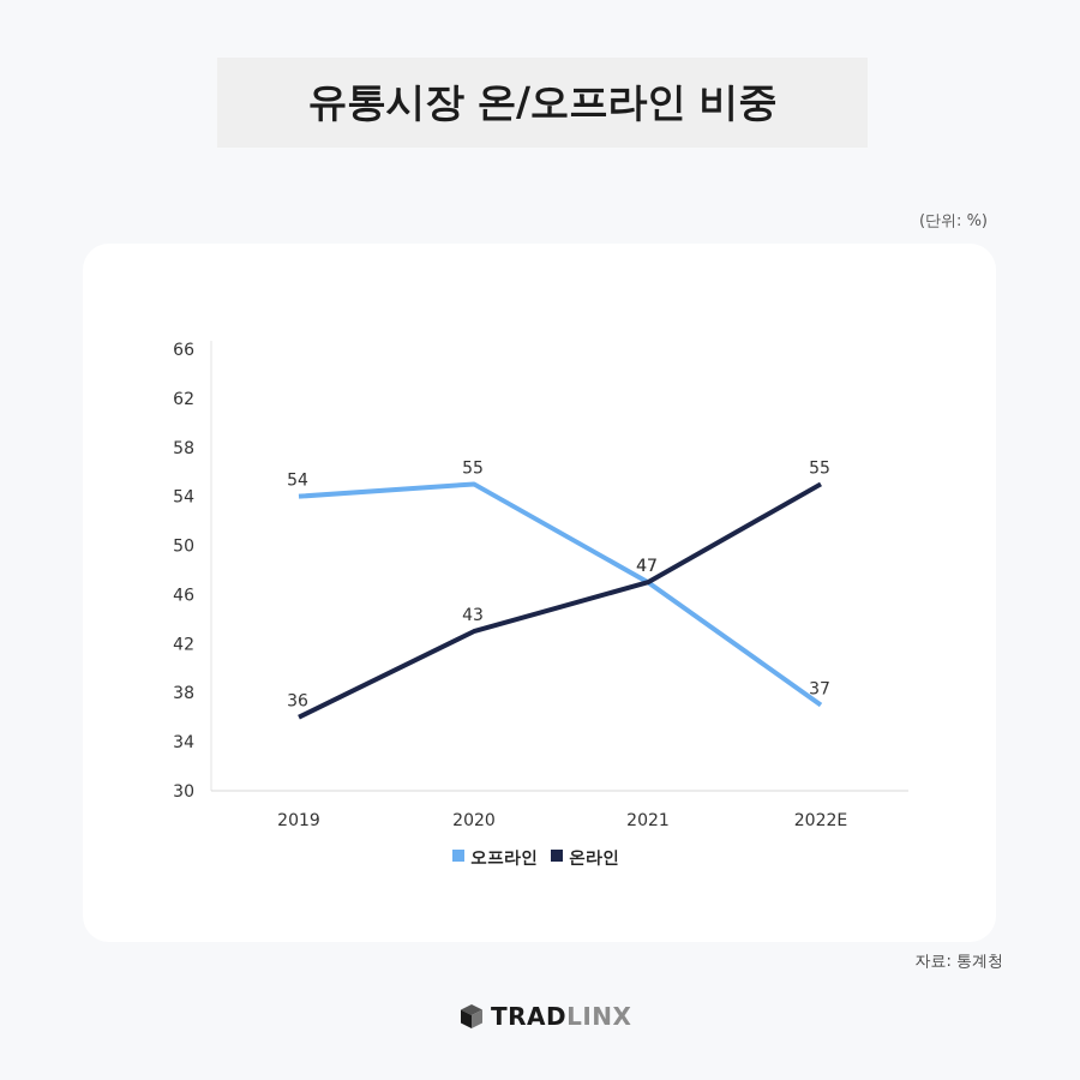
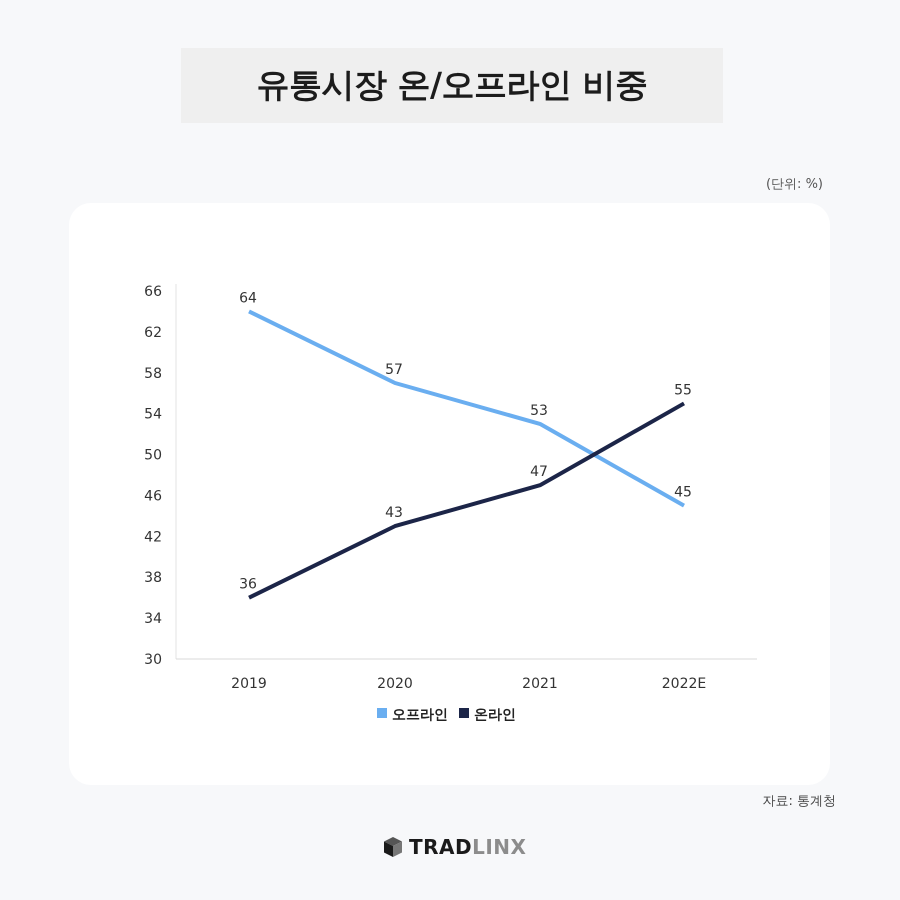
오프라인/2019: 54 -> 64
오프라인/2020: 55 -> 57
오프라인/2021: 47 -> 53
오프라인/2022E: 37 -> 45
